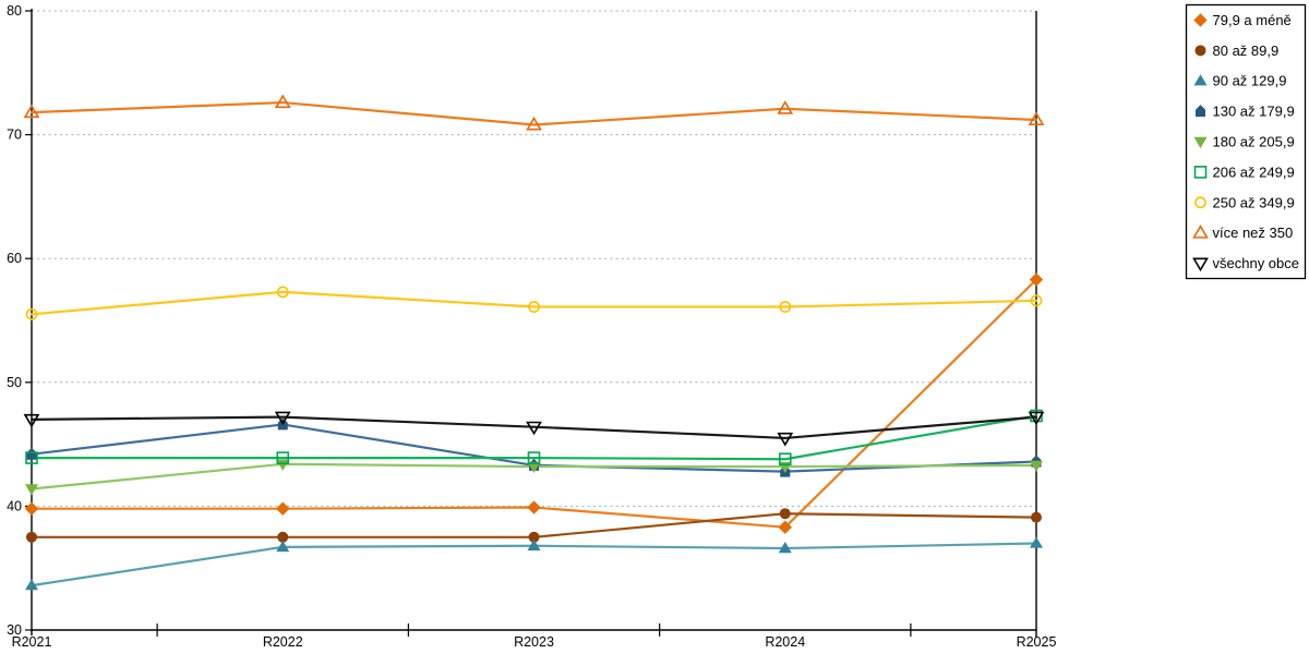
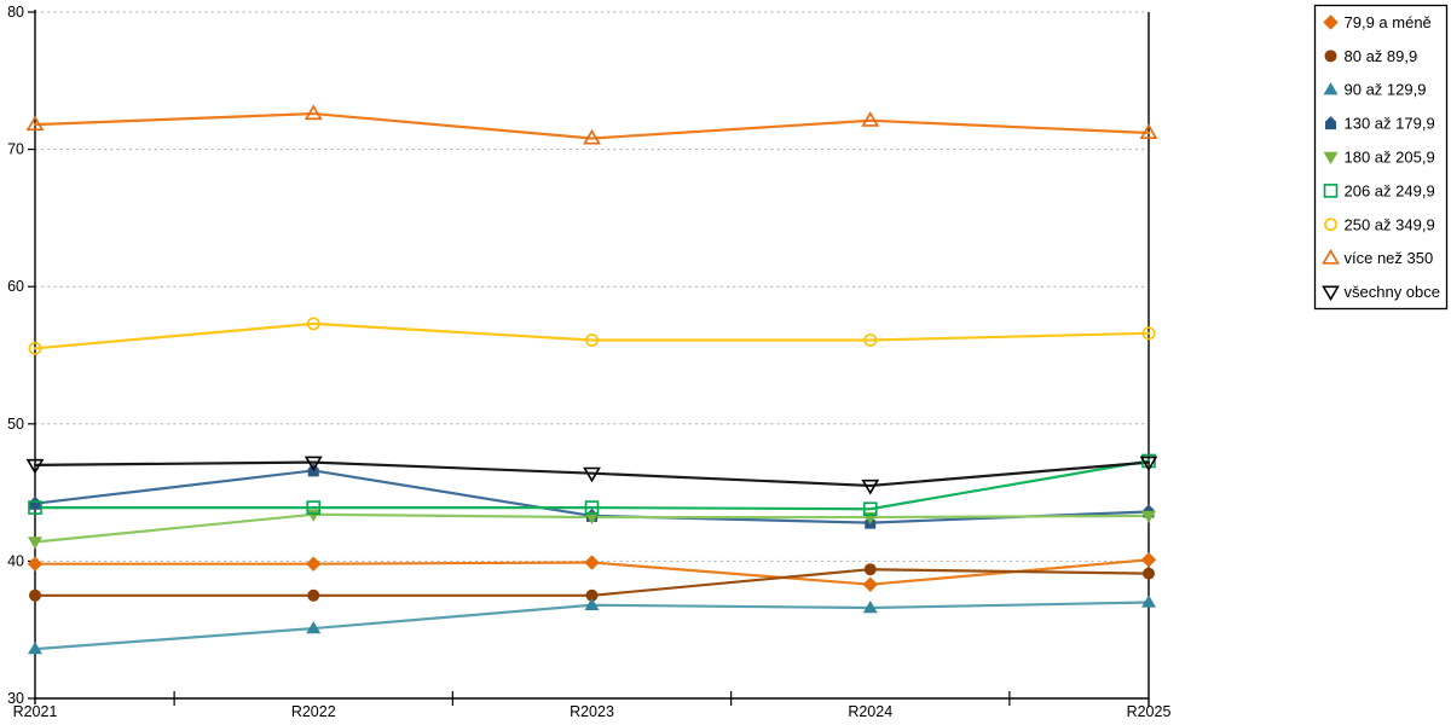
90 až 129,9/R2022: 36.7 -> 35.1
79,9 a méně/R2025: 58.3 -> 40.1
